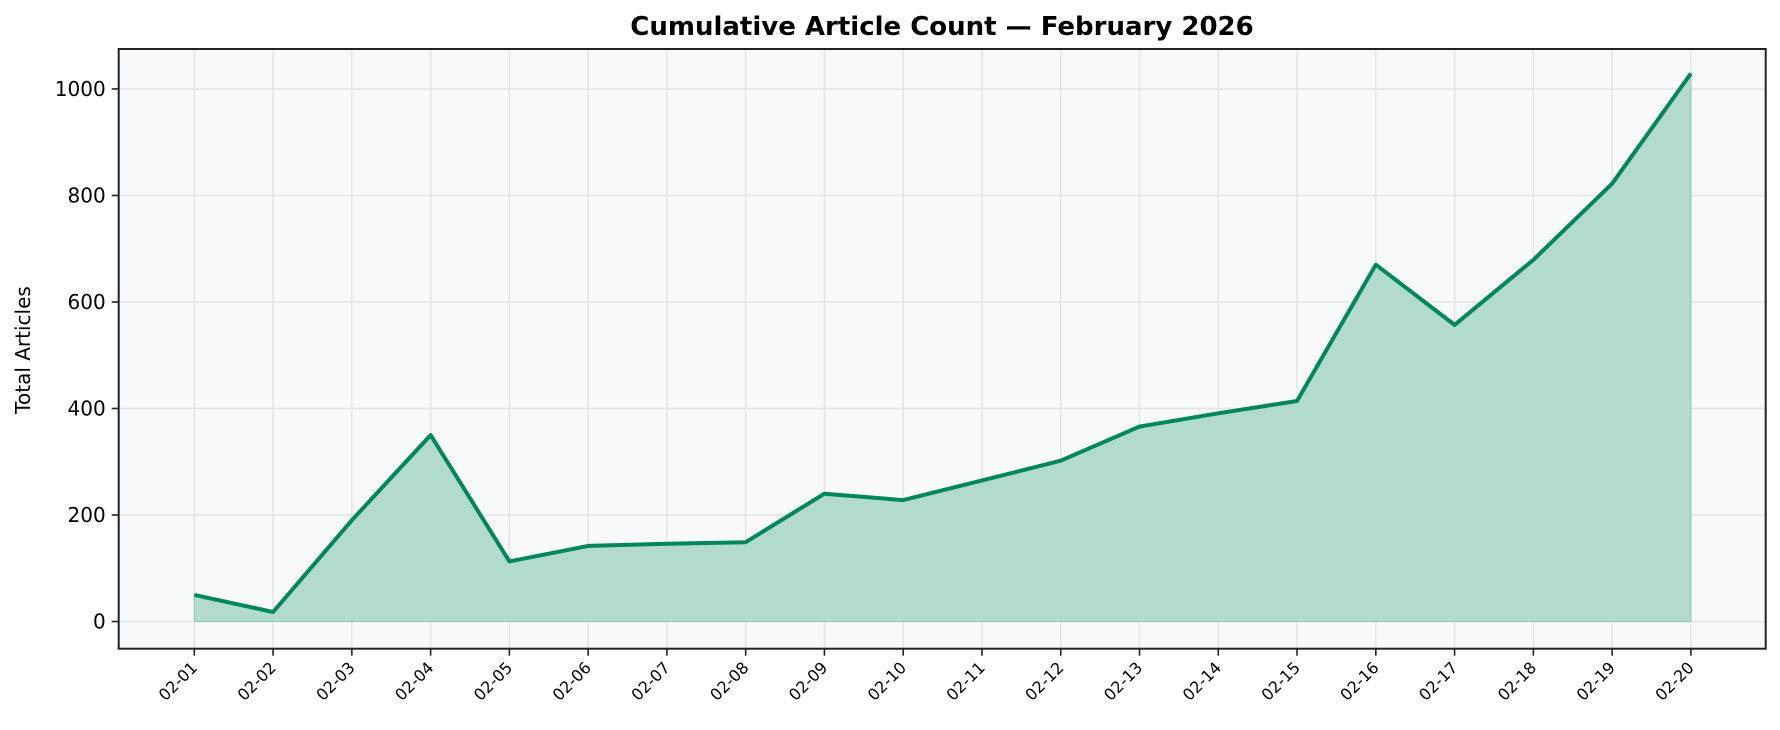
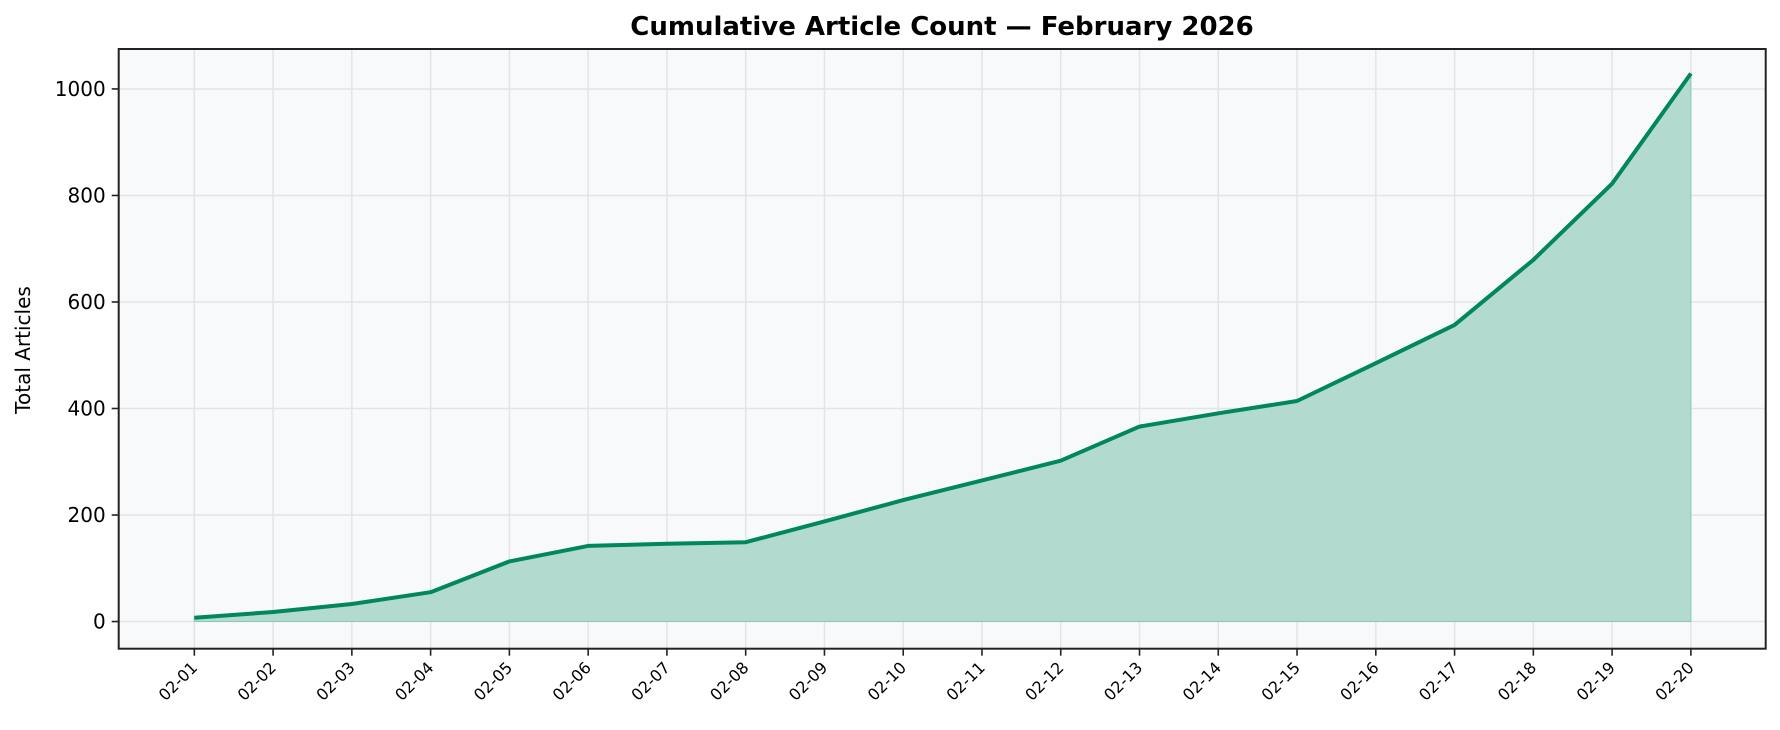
02-01: 50 -> 10
02-03: 190 -> 30
02-04: 350 -> 60
02-09: 240 -> 190
02-16: 670 -> 480
